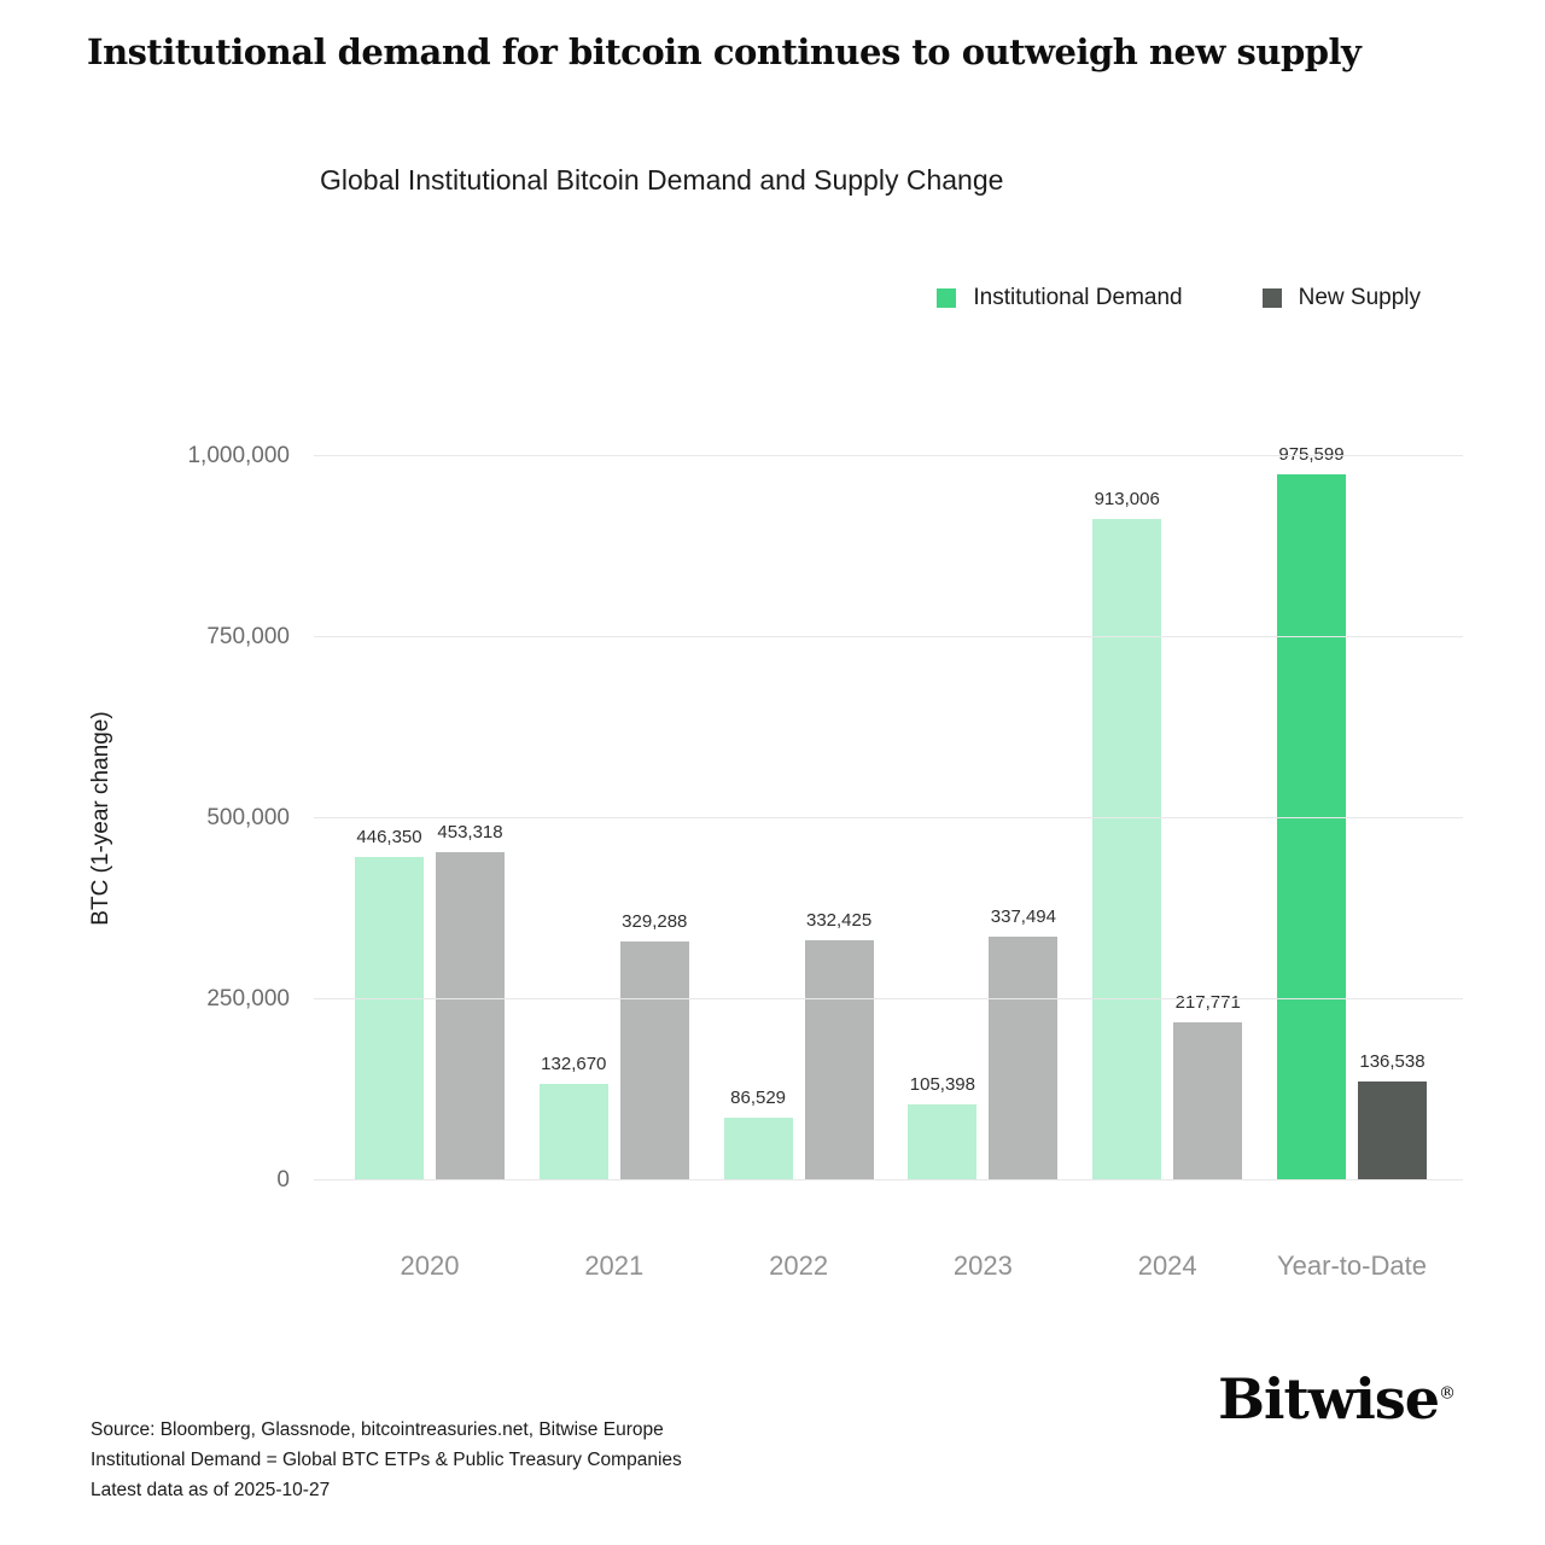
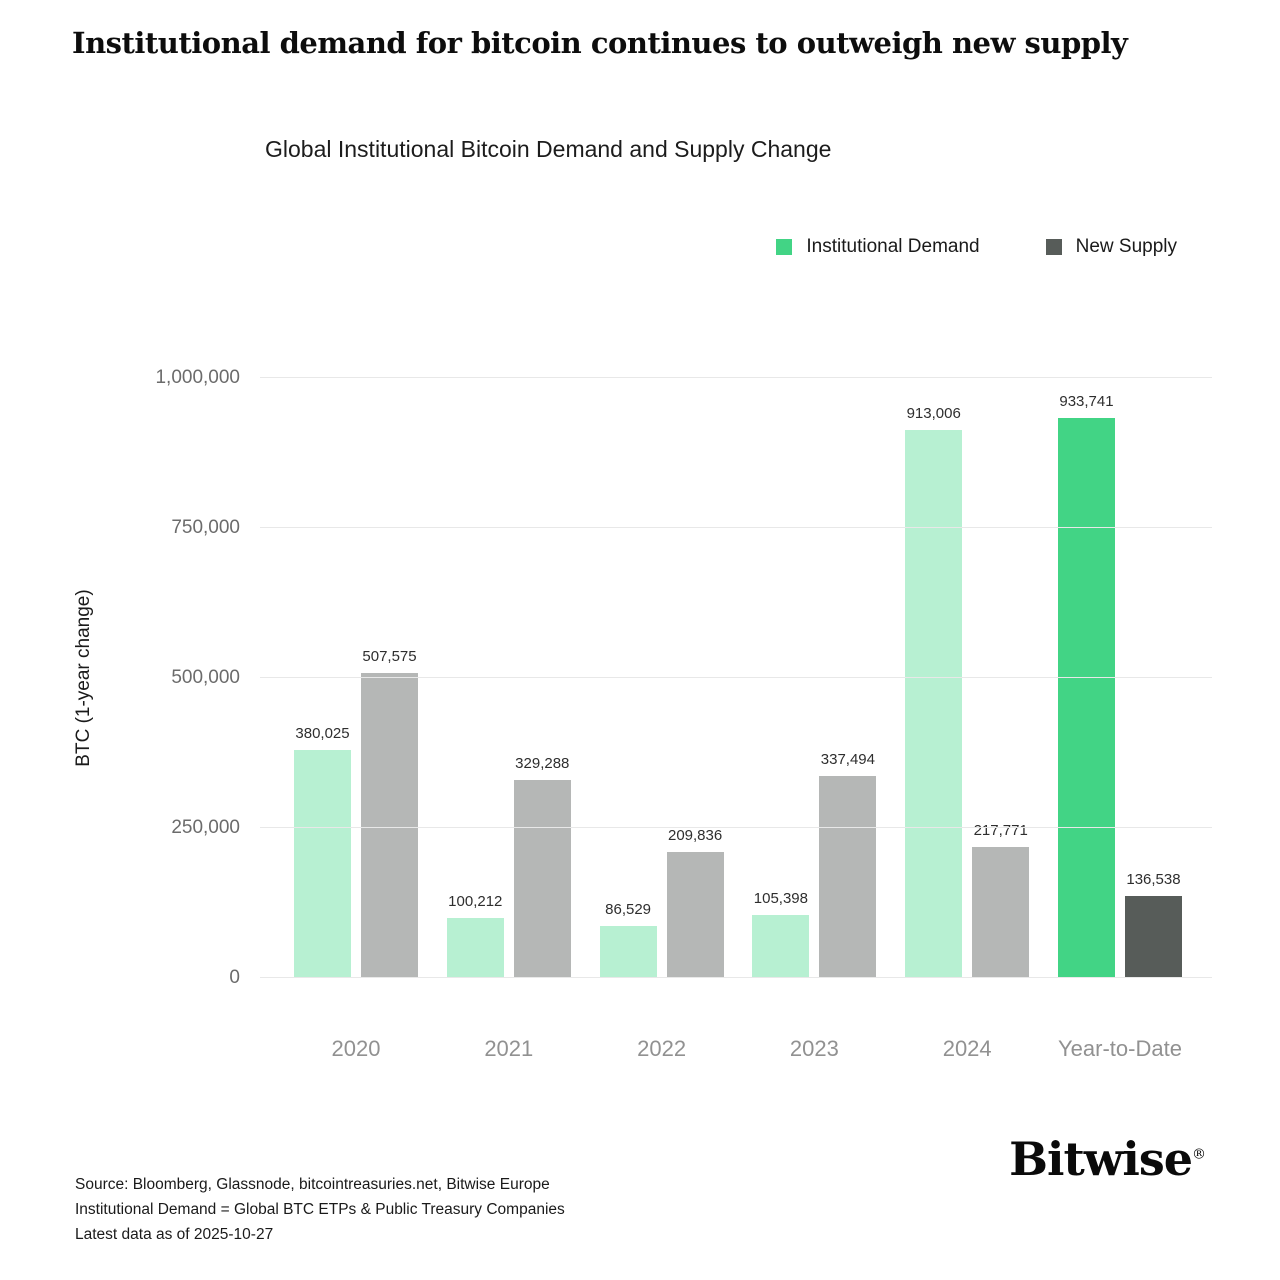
Institutional Demand/2020: 446,350 -> 380,025
New Supply/2020: 453,318 -> 507,575
Institutional Demand/2021: 132,670 -> 100,212
New Supply/2022: 332,425 -> 209,836
Institutional Demand/Year-to-Date: 975,599 -> 933,741
